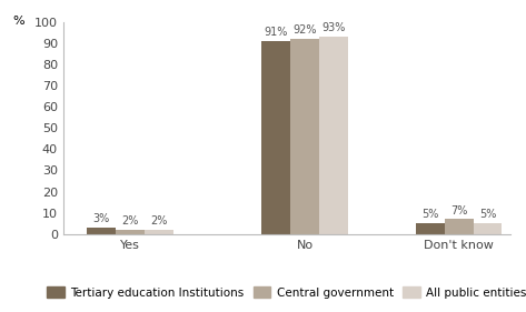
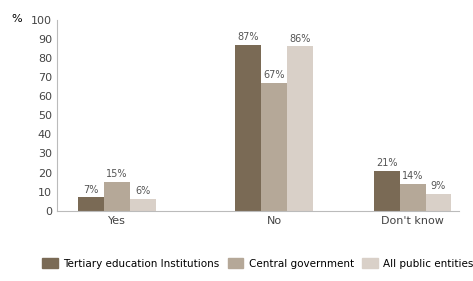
Tertiary education Institutions/Yes: 3% -> 7%
Central government/Yes: 2% -> 15%
All public entities/Yes: 2% -> 6%
Tertiary education Institutions/No: 91% -> 87%
Central government/No: 92% -> 67%
All public entities/No: 93% -> 86%
Tertiary education Institutions/Don't know: 5% -> 21%
Central government/Don't know: 7% -> 14%
All public entities/Don't know: 5% -> 9%
